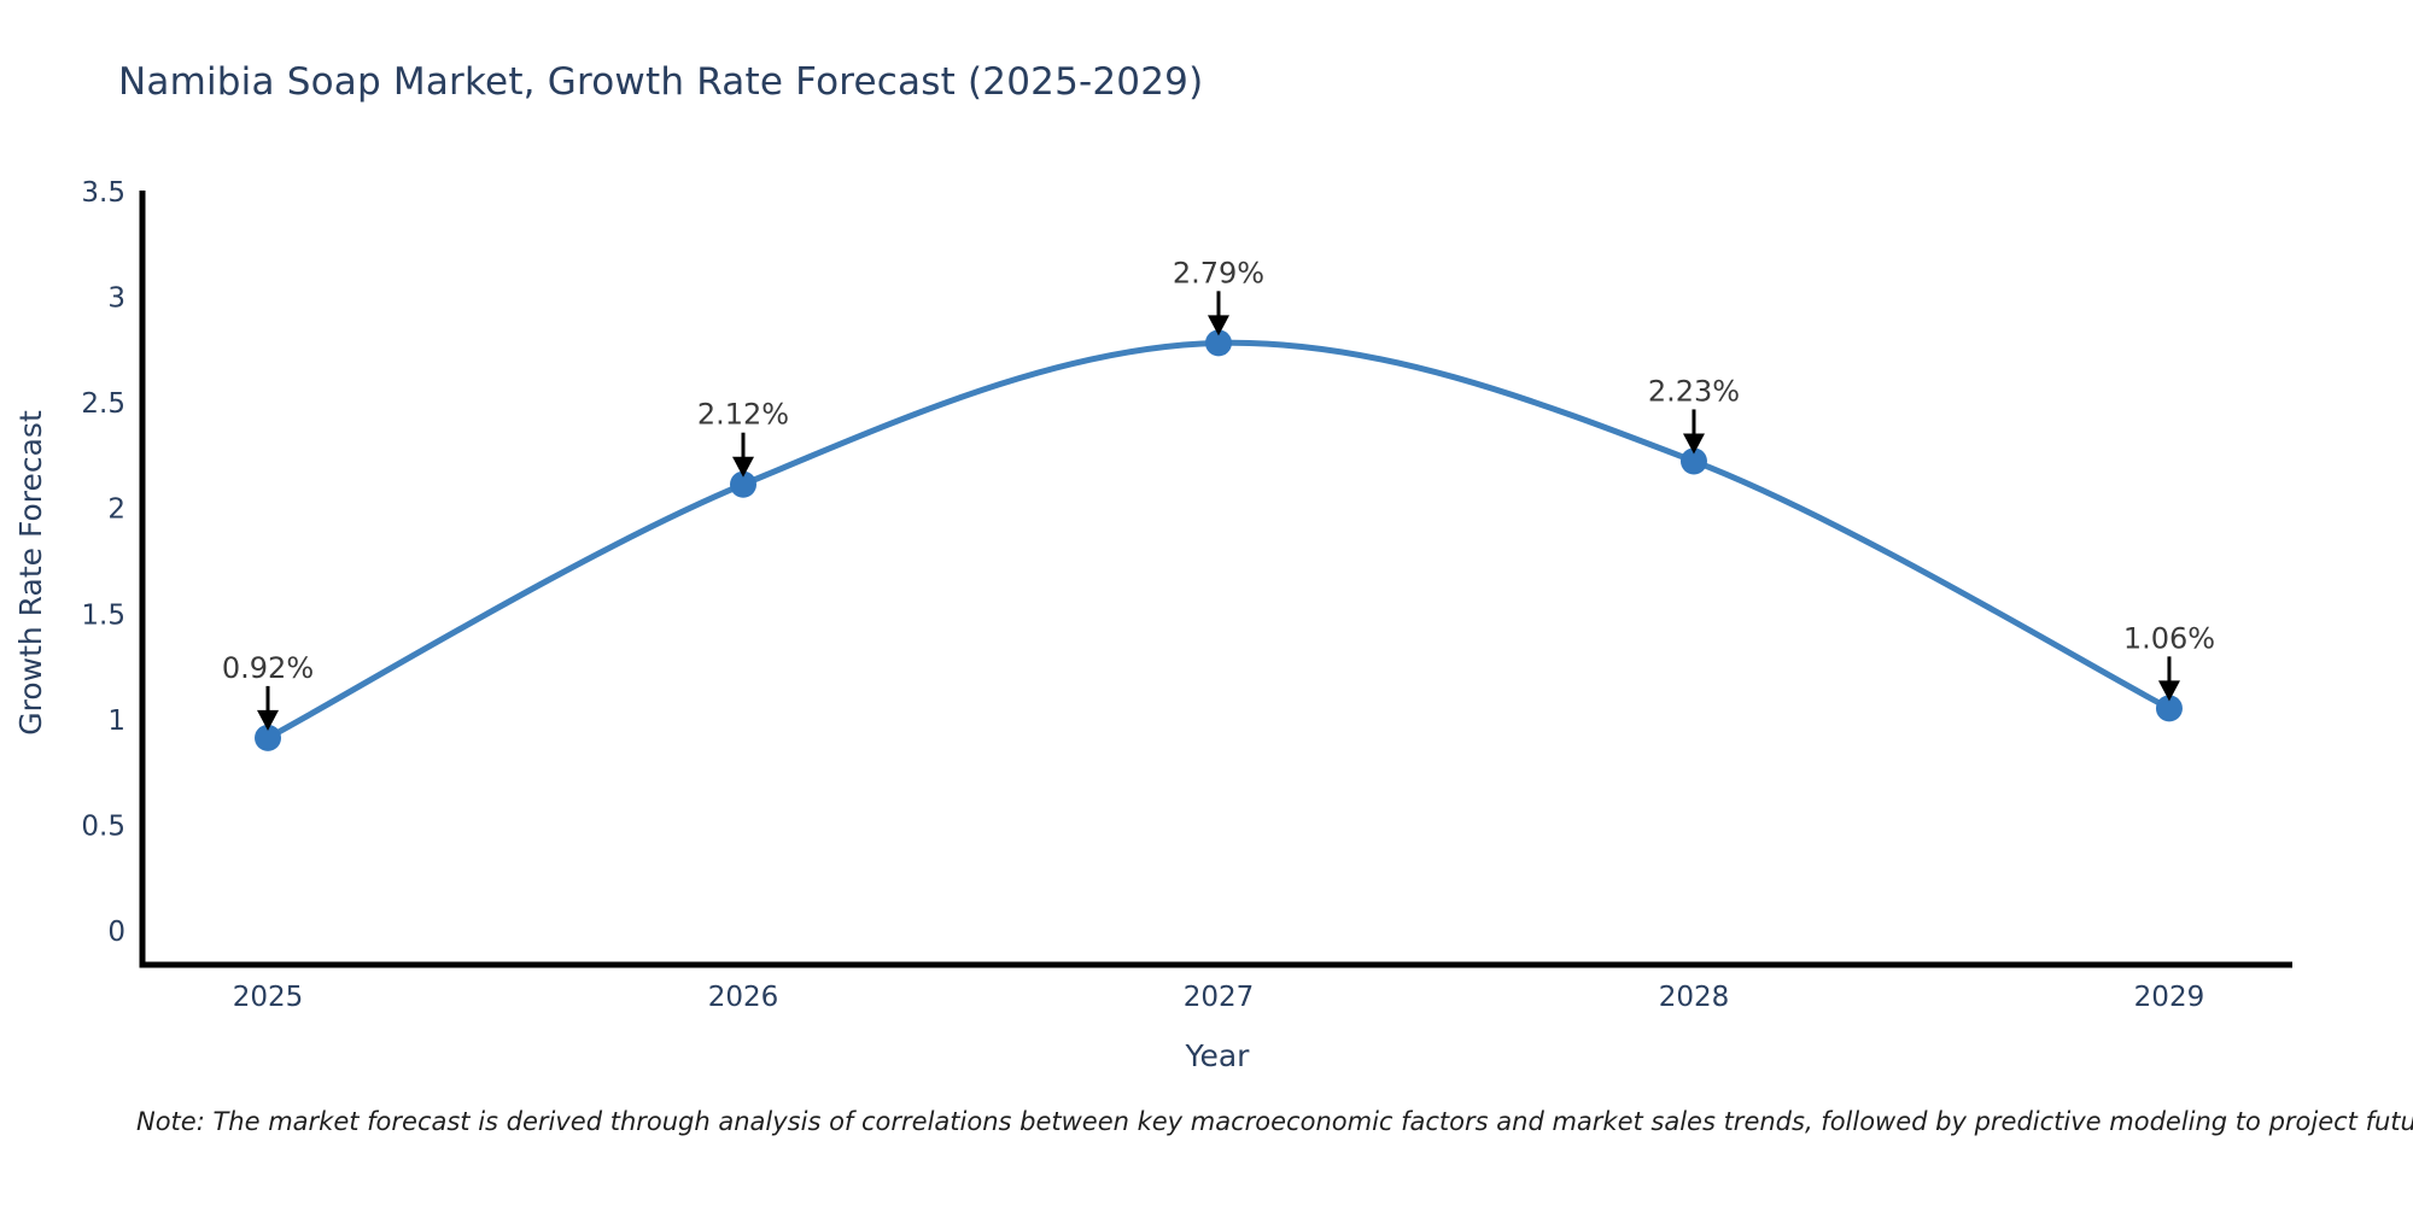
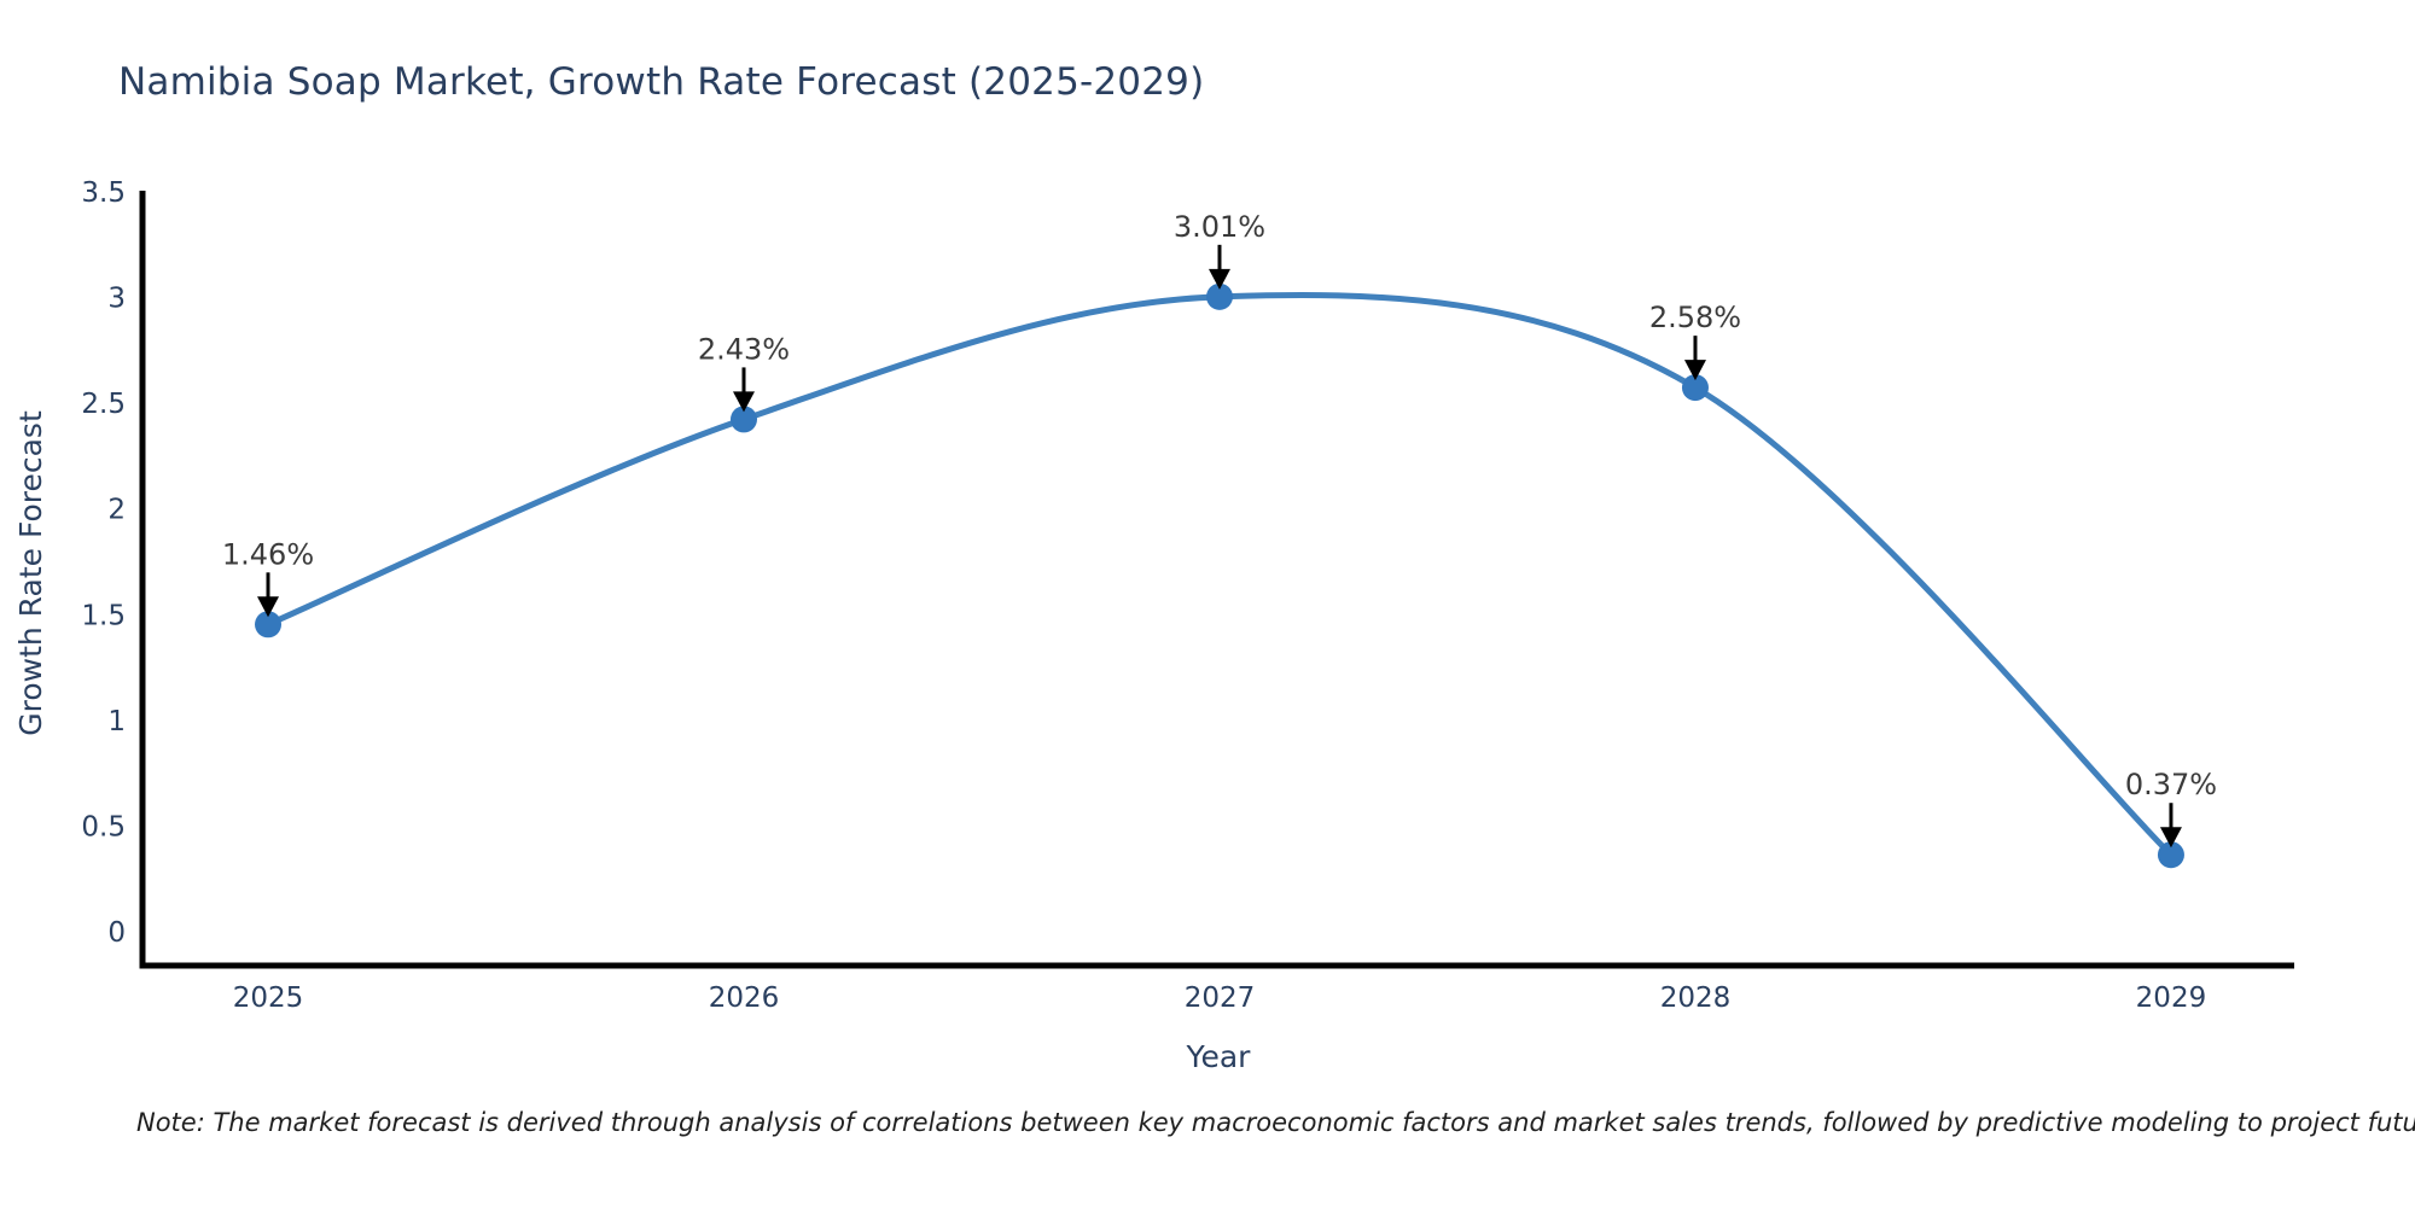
2025: 0.92% -> 1.46%
2026: 2.12% -> 2.43%
2027: 2.79% -> 3.01%
2028: 2.23% -> 2.58%
2029: 1.06% -> 0.37%
